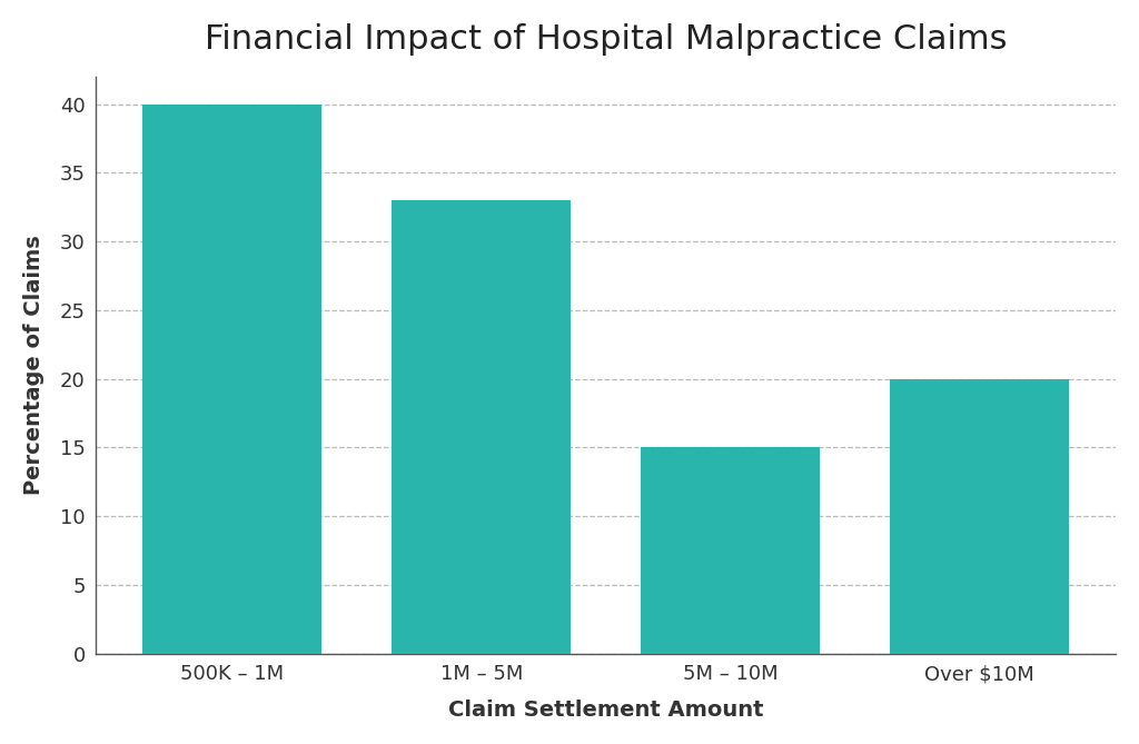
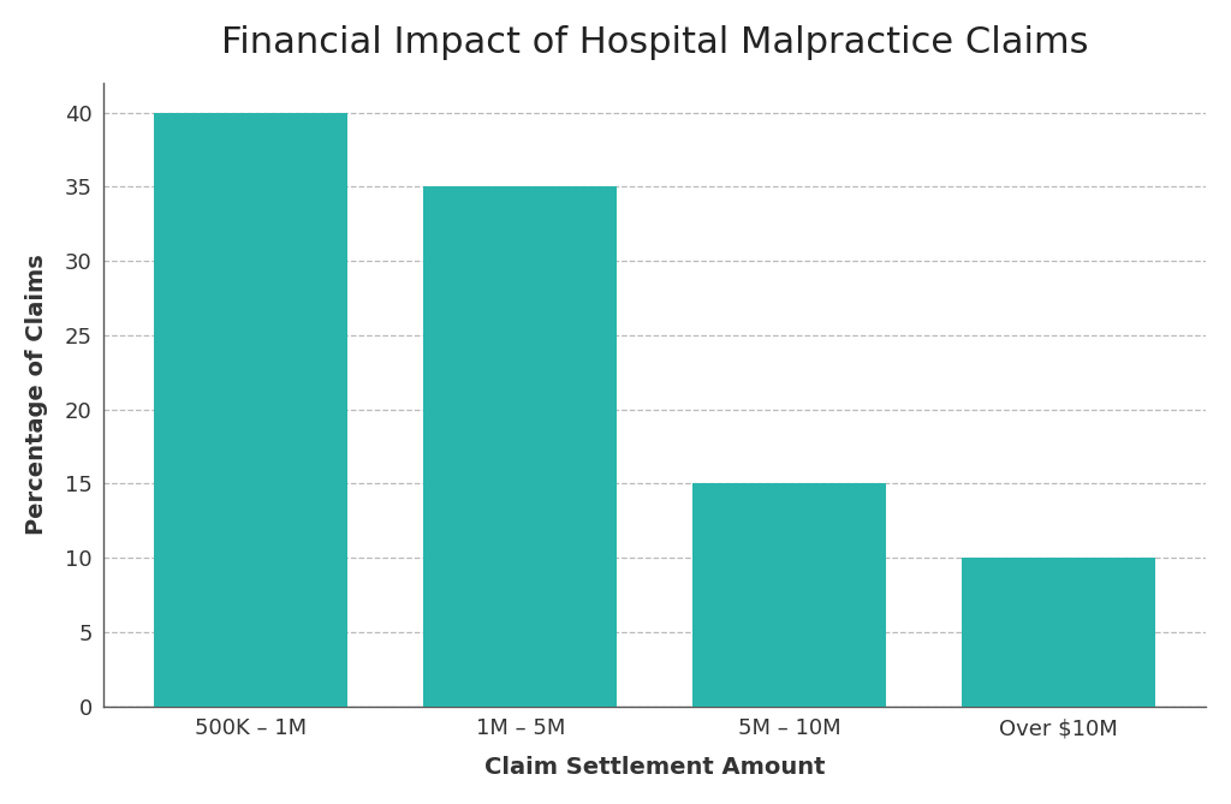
1M – 5M: 33 -> 35
Over $10M: 20 -> 10
